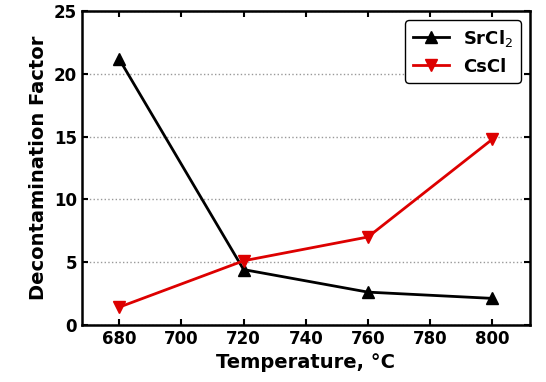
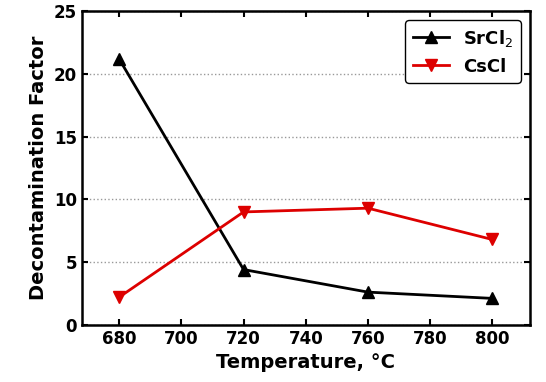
CsCl/680: 1.4 -> 2.2
CsCl/720: 5.1 -> 9.0
CsCl/760: 7.0 -> 9.3
CsCl/800: 14.8 -> 6.8
